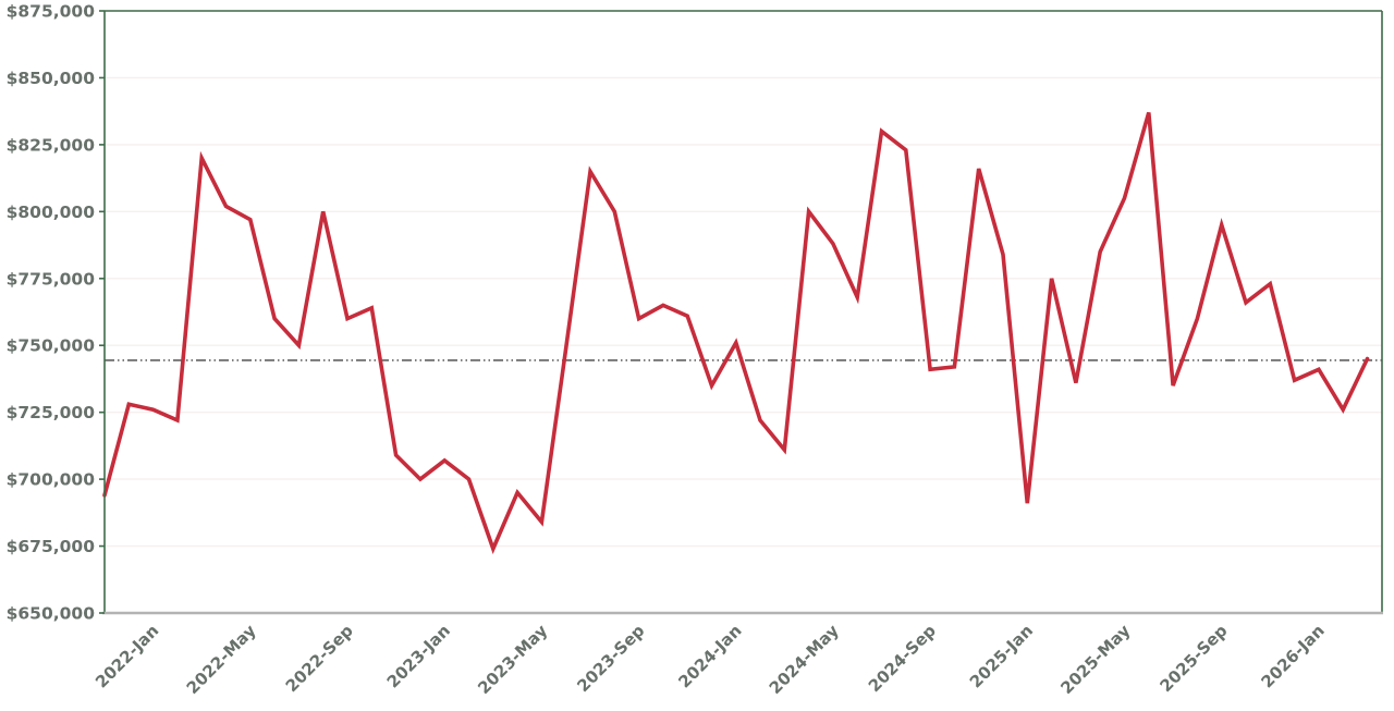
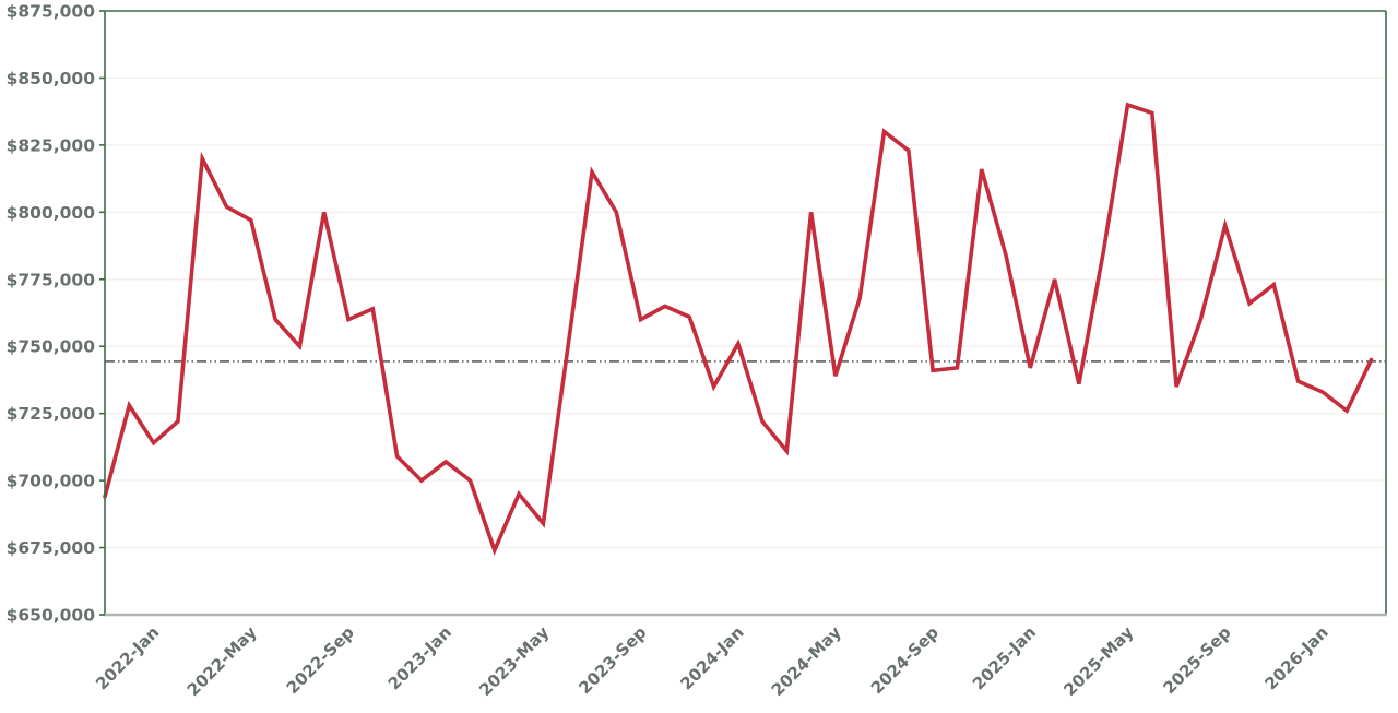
2022-Jan: $726000 -> $714000
2024-May: $788000 -> $739000
2025-Jan: $691000 -> $742000
2025-May: $805000 -> $840000
2026-Jan: $741000 -> $733000
